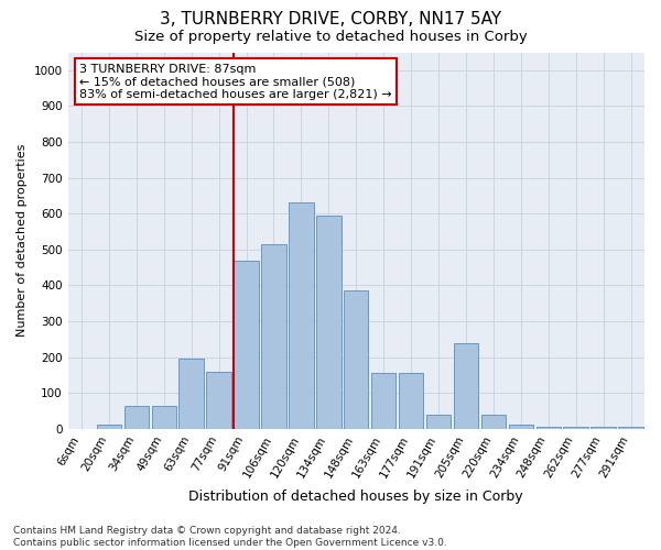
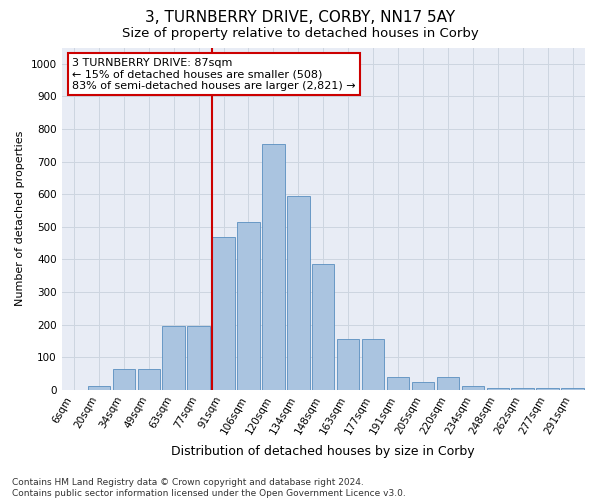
77sqm: 160 -> 195
120sqm: 630 -> 755
205sqm: 240 -> 25
